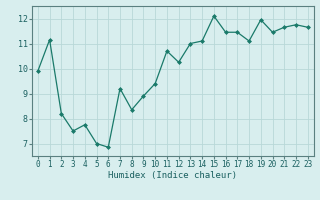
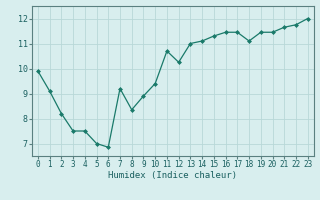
1: 11.15 -> 9.10
4: 7.75 -> 7.50
15: 12.10 -> 11.30
19: 11.95 -> 11.45
23: 11.65 -> 12.00
